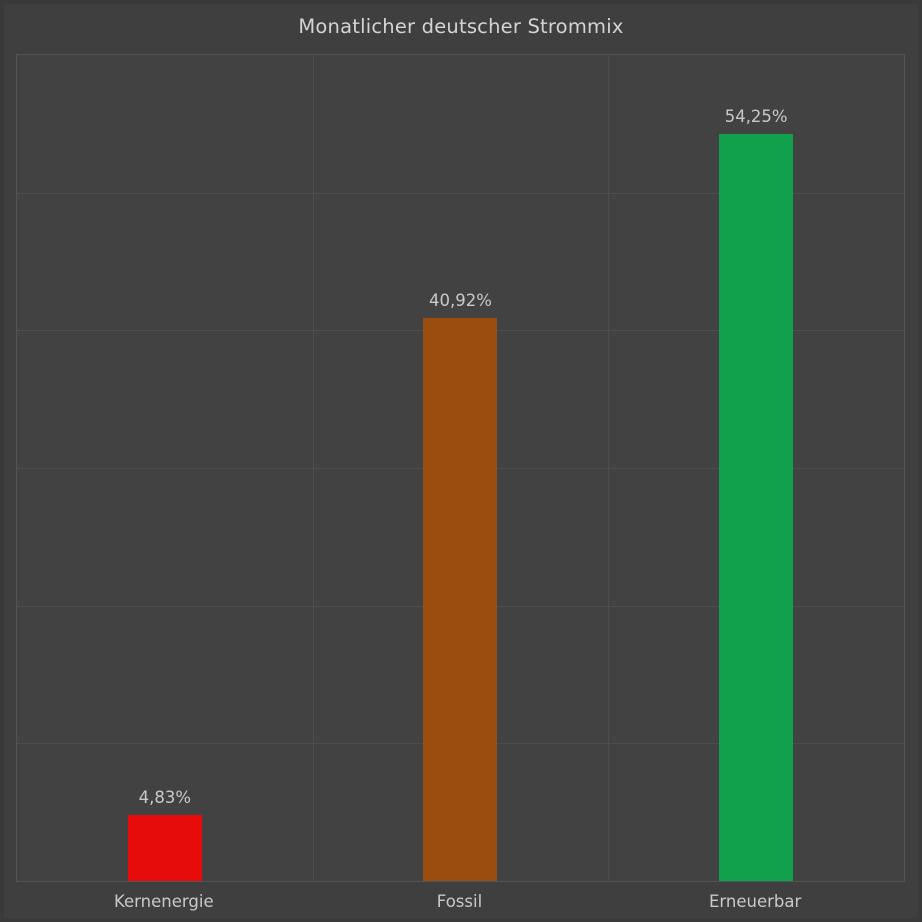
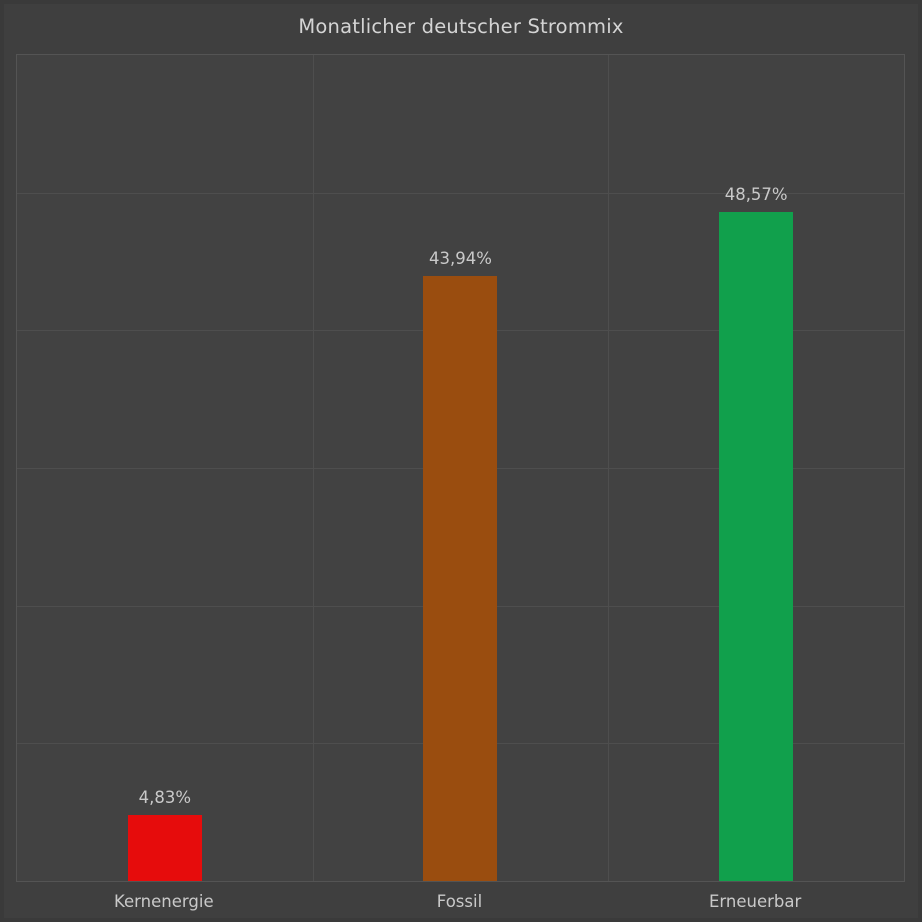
Fossil: 40,92% -> 43,94%
Erneuerbar: 54,25% -> 48,57%
